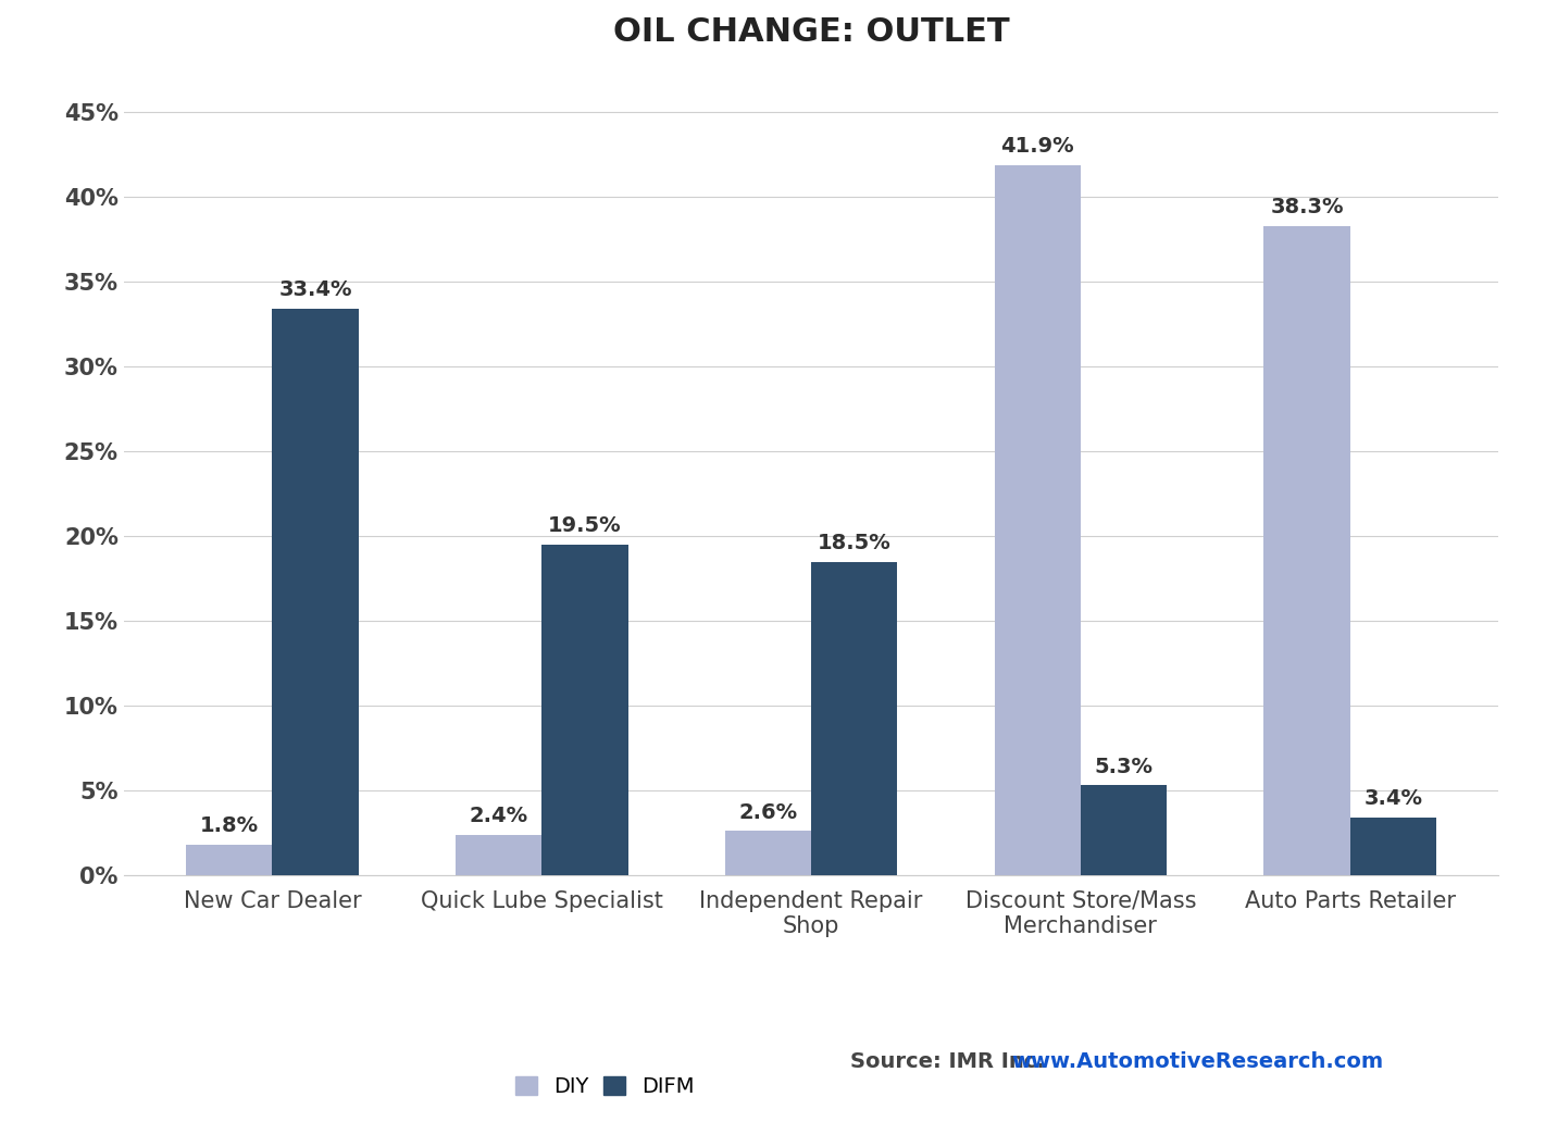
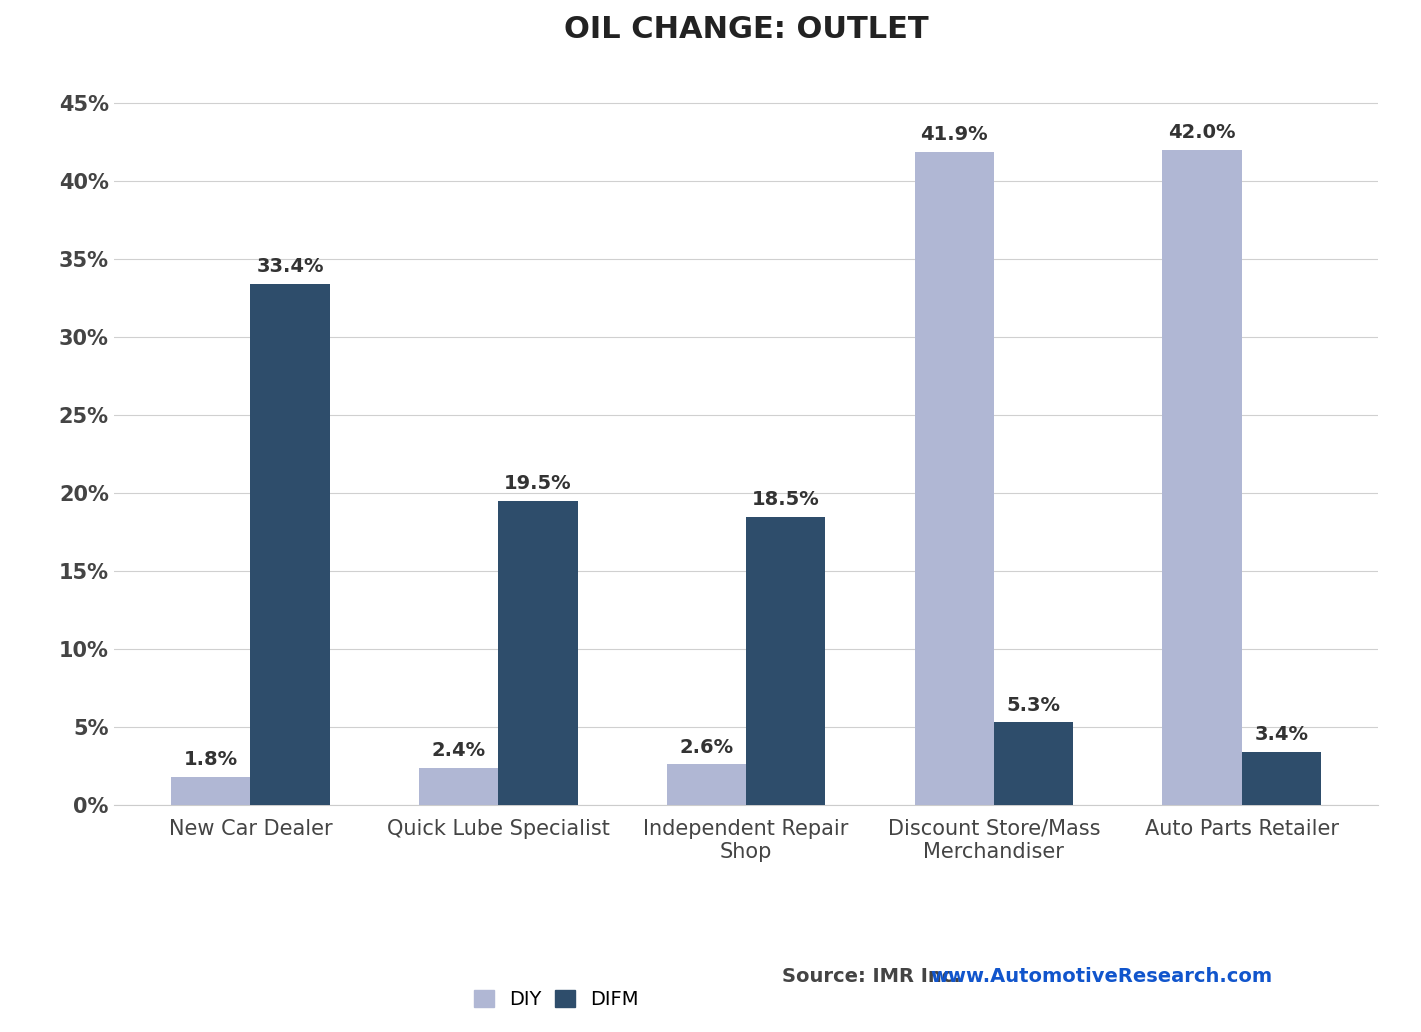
DIY/Auto Parts Retailer: 38.3% -> 42.0%
